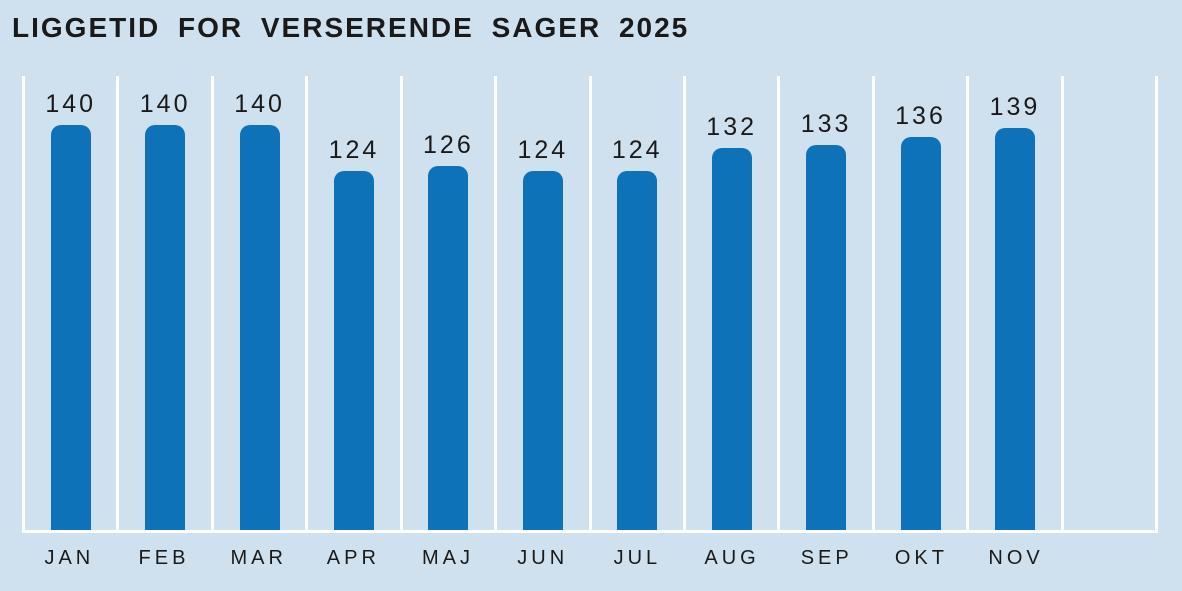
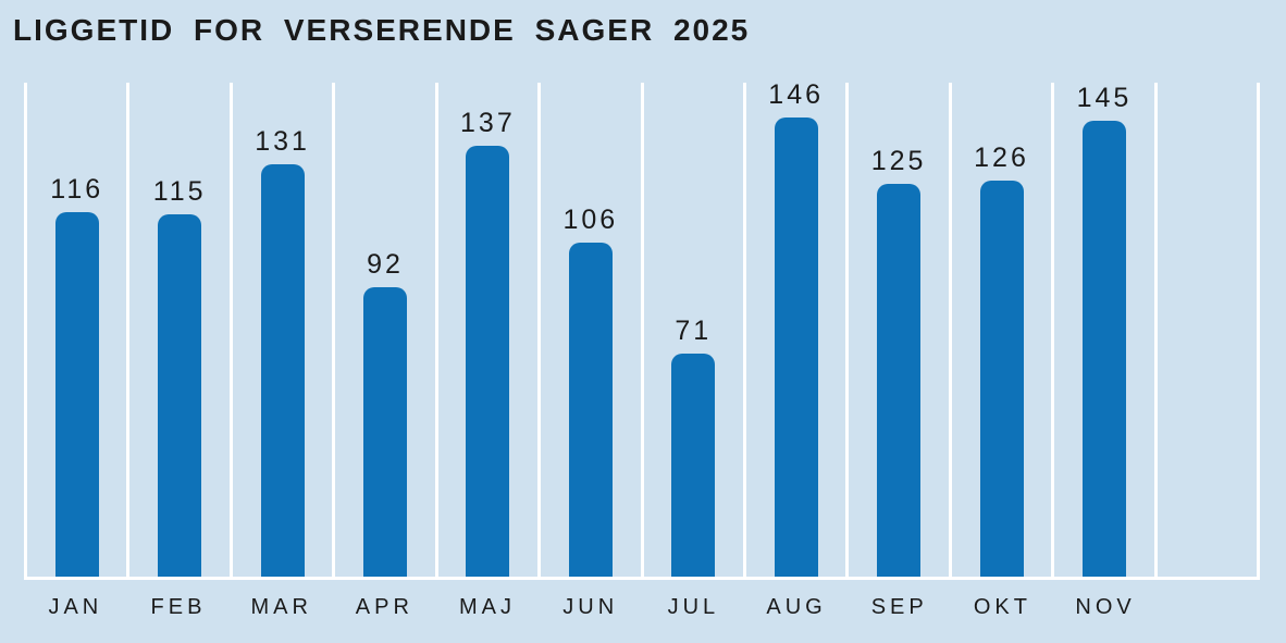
JAN: 140 -> 116
FEB: 140 -> 115
MAR: 140 -> 131
APR: 124 -> 92
MAJ: 126 -> 137
JUN: 124 -> 106
JUL: 124 -> 71
AUG: 132 -> 146
SEP: 133 -> 125
OKT: 136 -> 126
NOV: 139 -> 145
